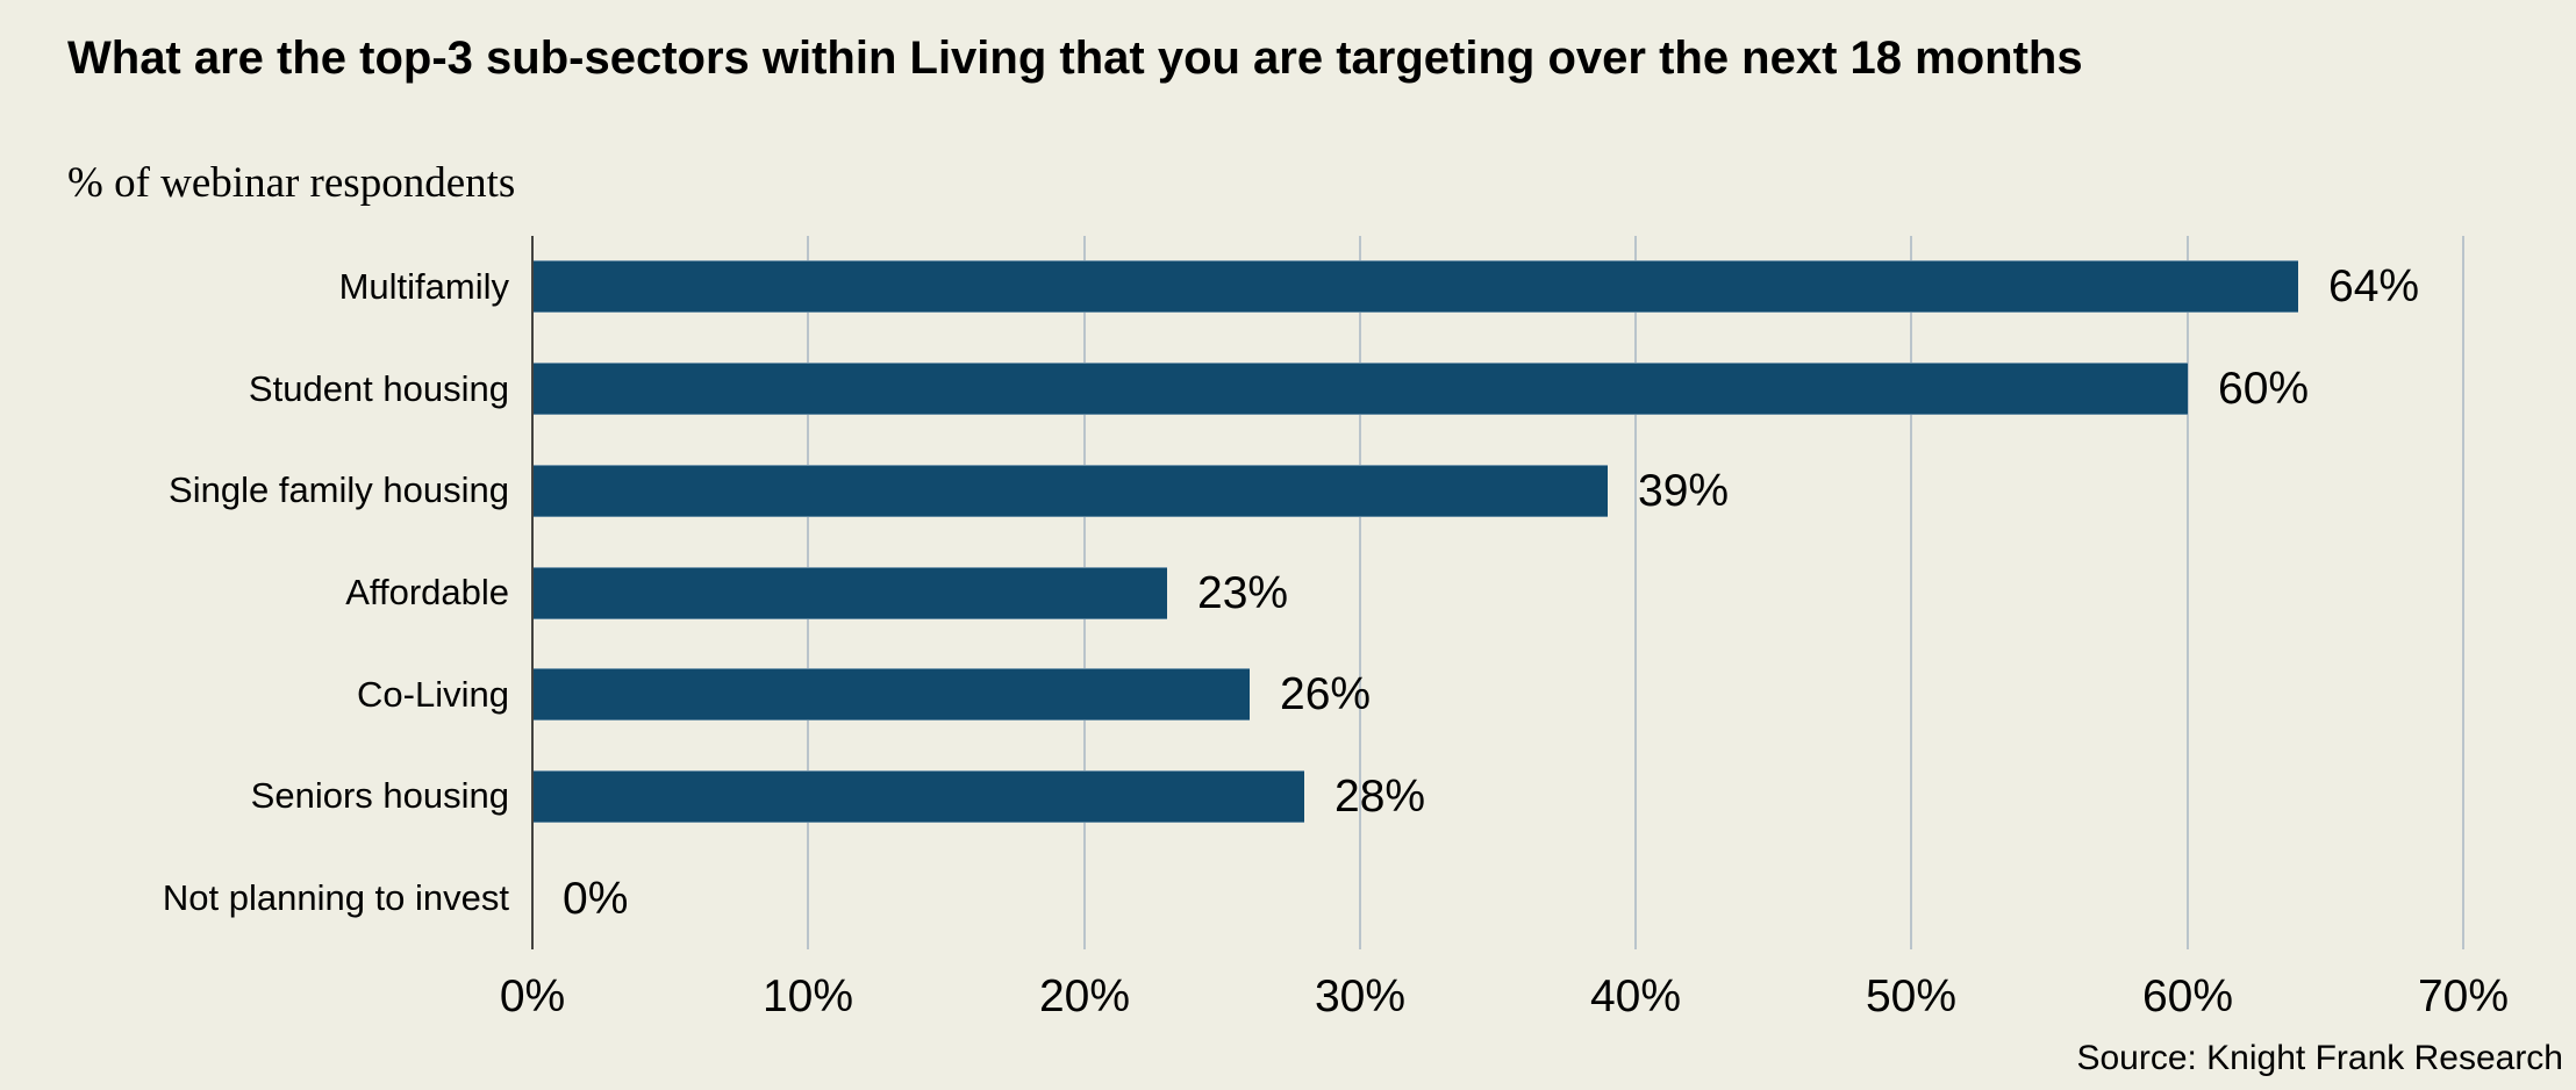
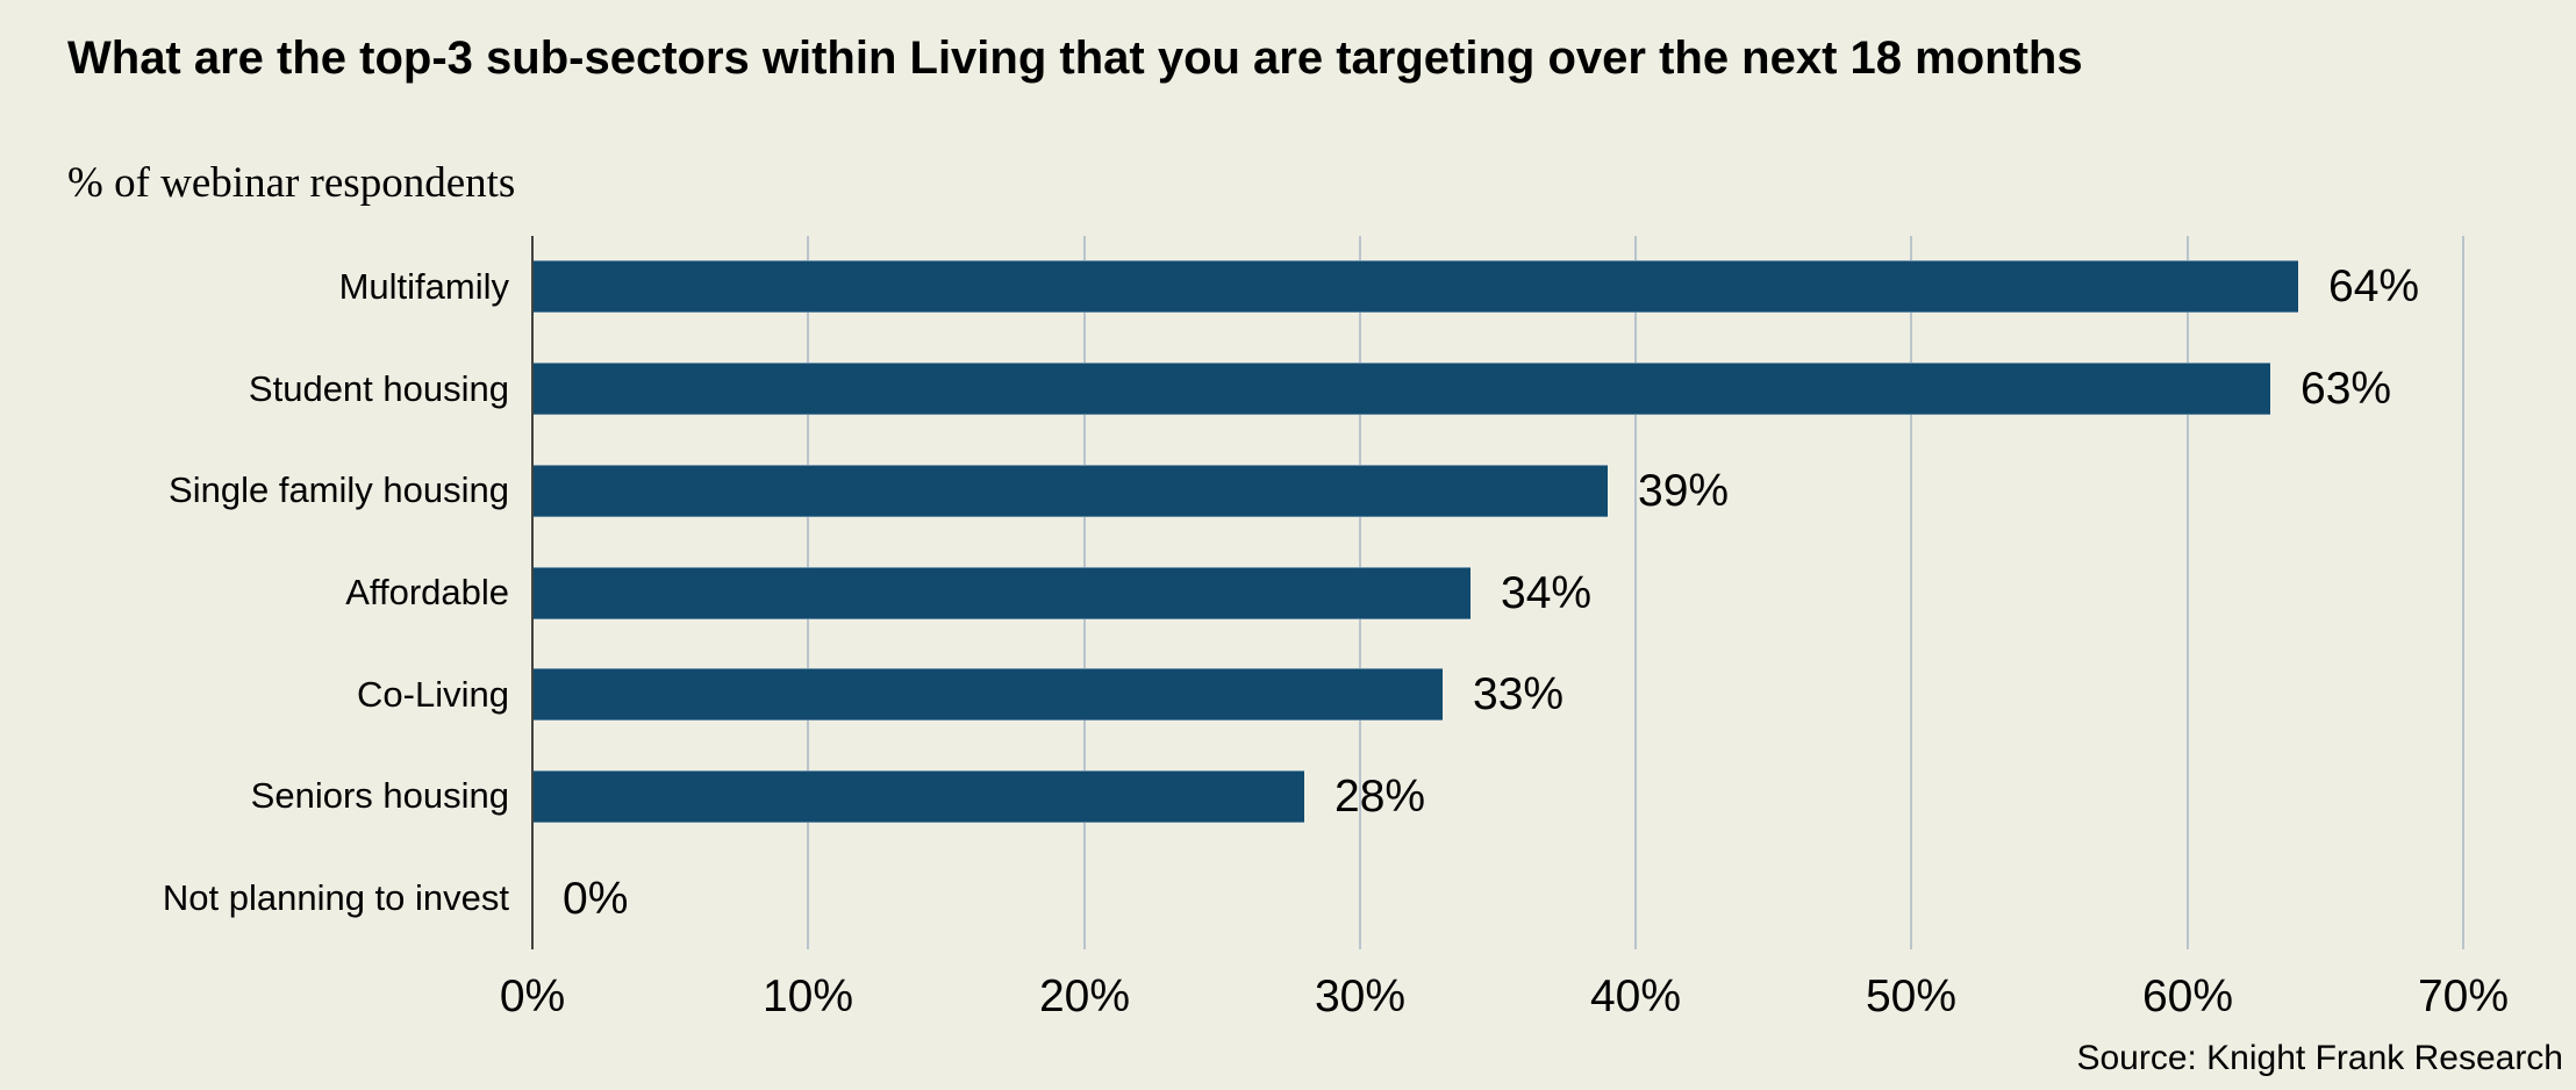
Student housing: 60% -> 63%
Affordable: 23% -> 34%
Co-Living: 26% -> 33%
